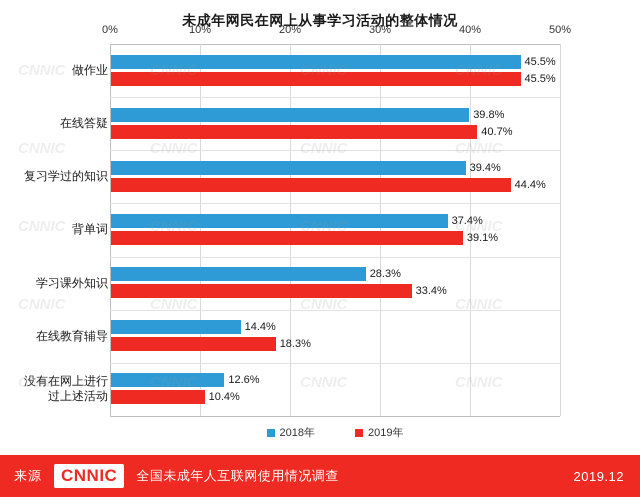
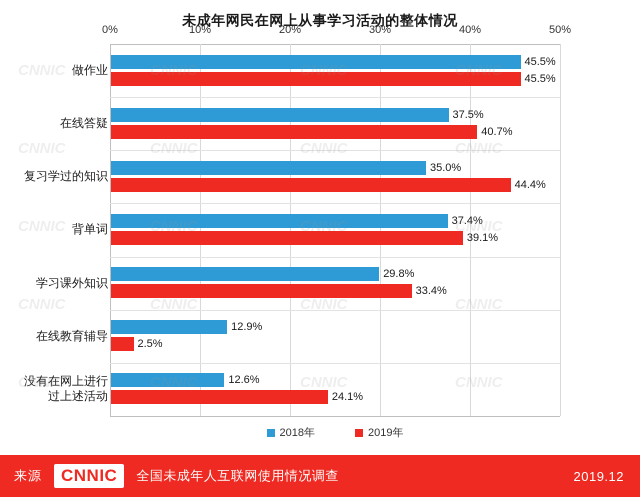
2018年/在线答疑: 39.8% -> 37.5%
2018年/复习学过的知识: 39.4% -> 35.0%
2018年/学习课外知识: 28.3% -> 29.8%
2018年/在线教育辅导: 14.4% -> 12.9%
2019年/在线教育辅导: 18.3% -> 2.5%
2019年/没有在网上进行 过上述活动: 10.4% -> 24.1%
